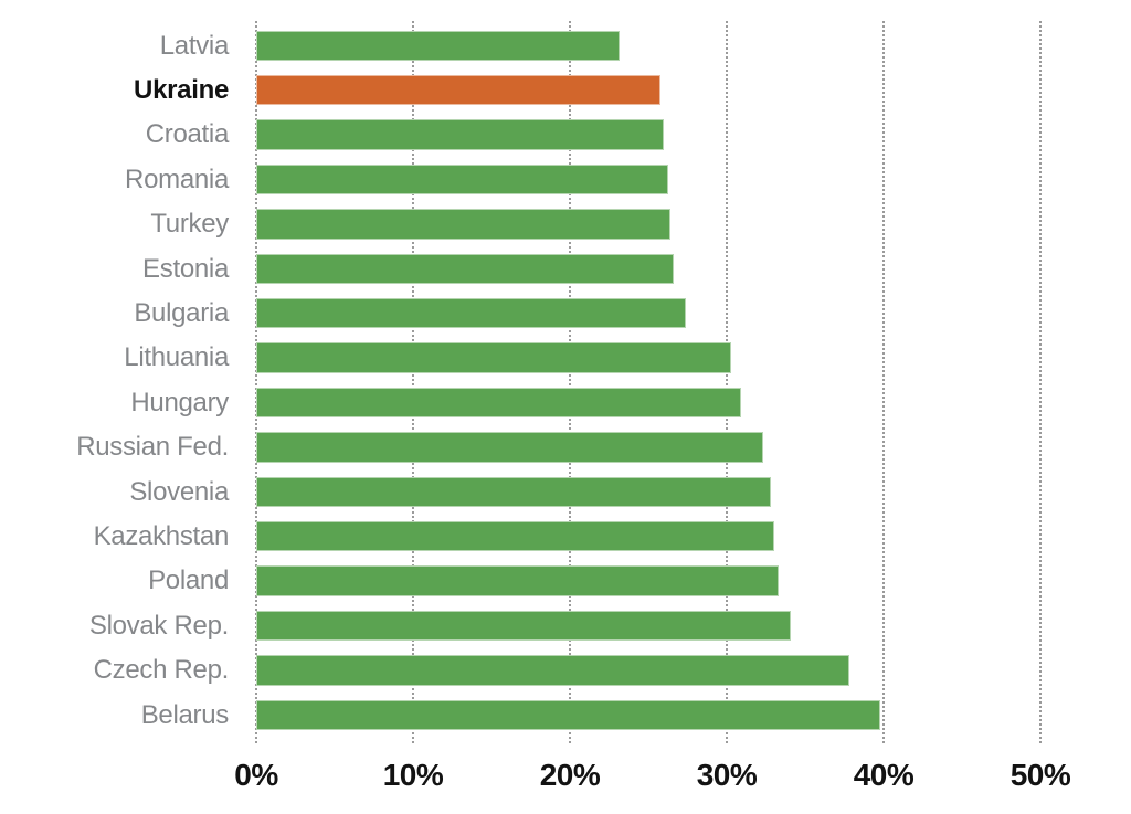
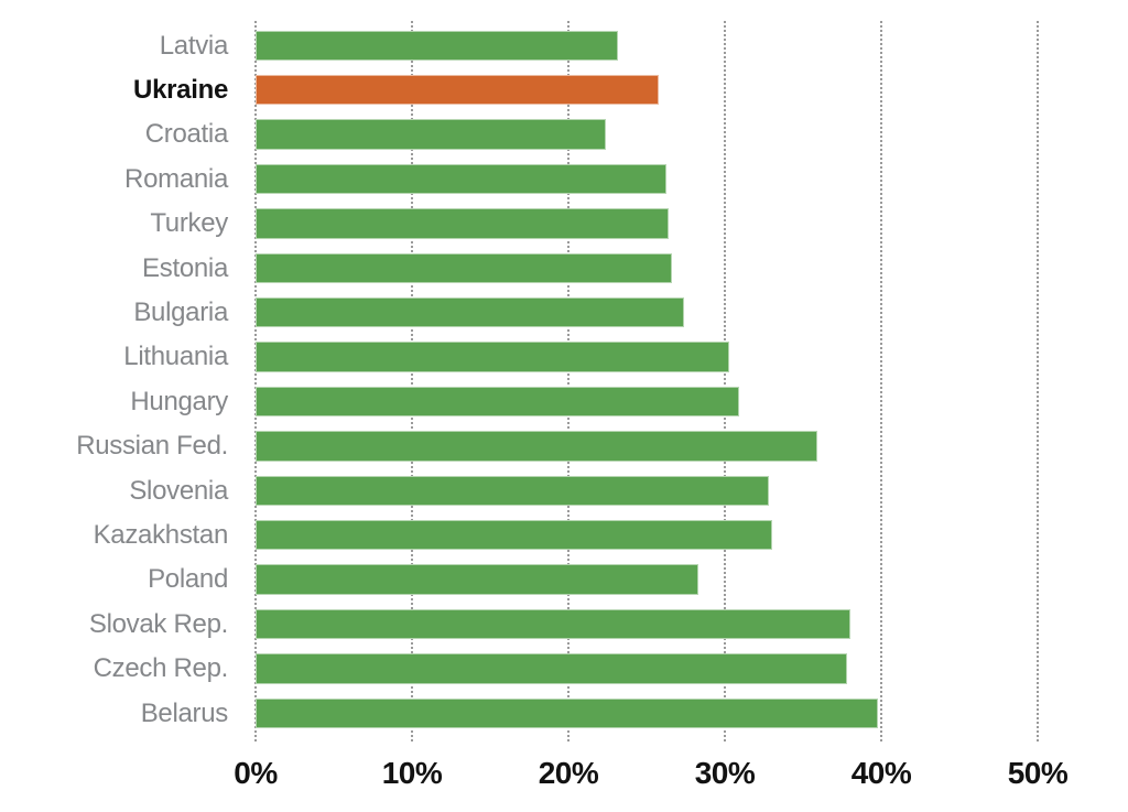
Croatia: 26.0% -> 22.4%
Russian Fed.: 32.3% -> 35.9%
Poland: 33.3% -> 28.3%
Slovak Rep.: 34.1% -> 38.0%
